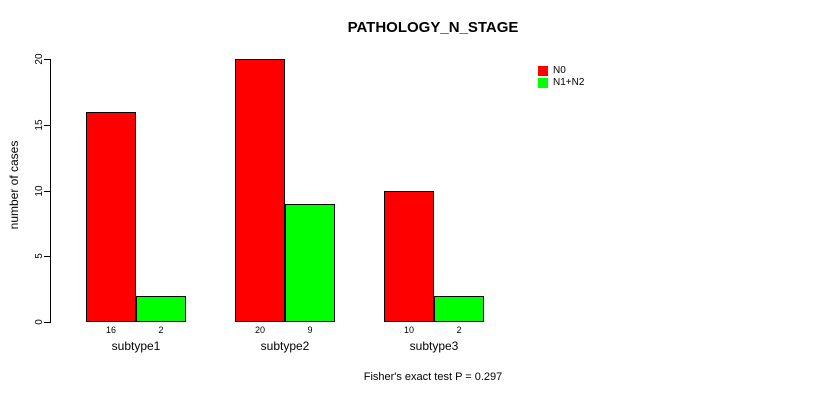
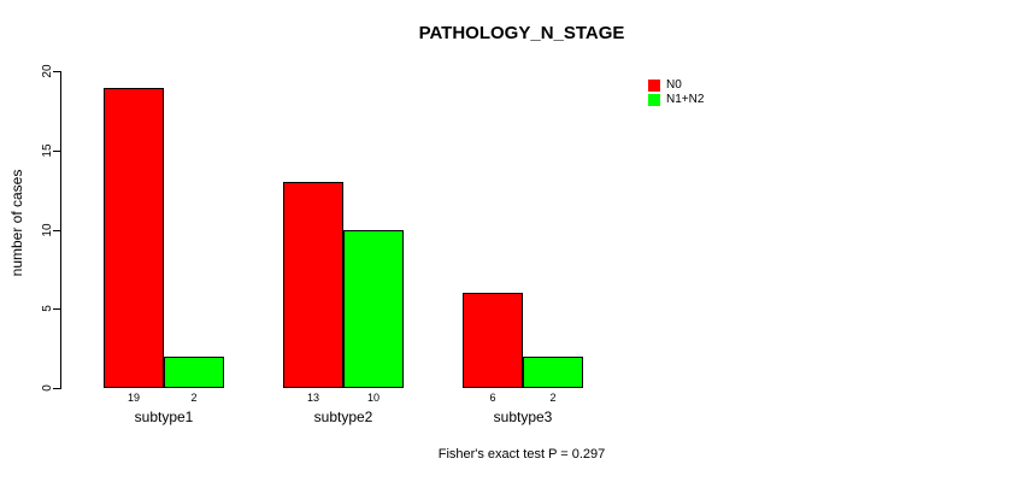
N0/subtype1: 16 -> 19
N0/subtype2: 20 -> 13
N1+N2/subtype2: 9 -> 10
N0/subtype3: 10 -> 6
